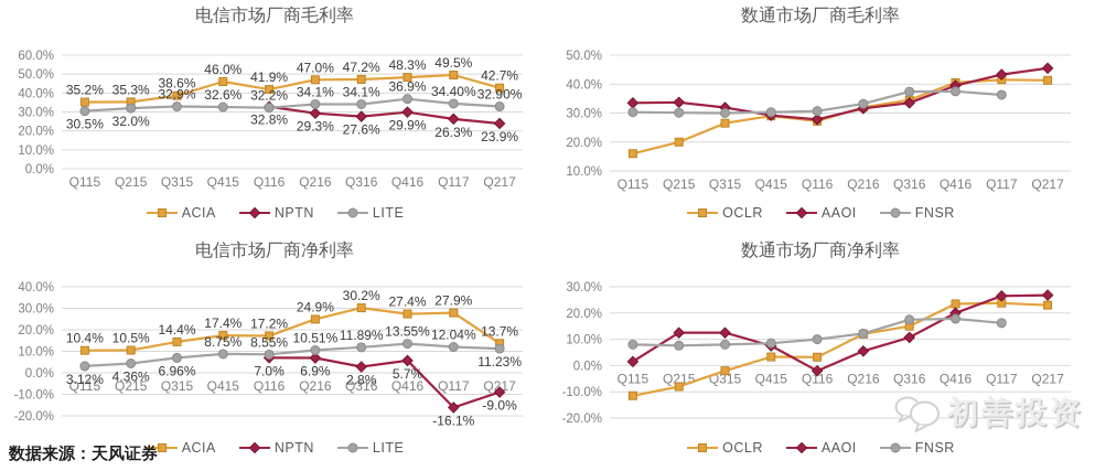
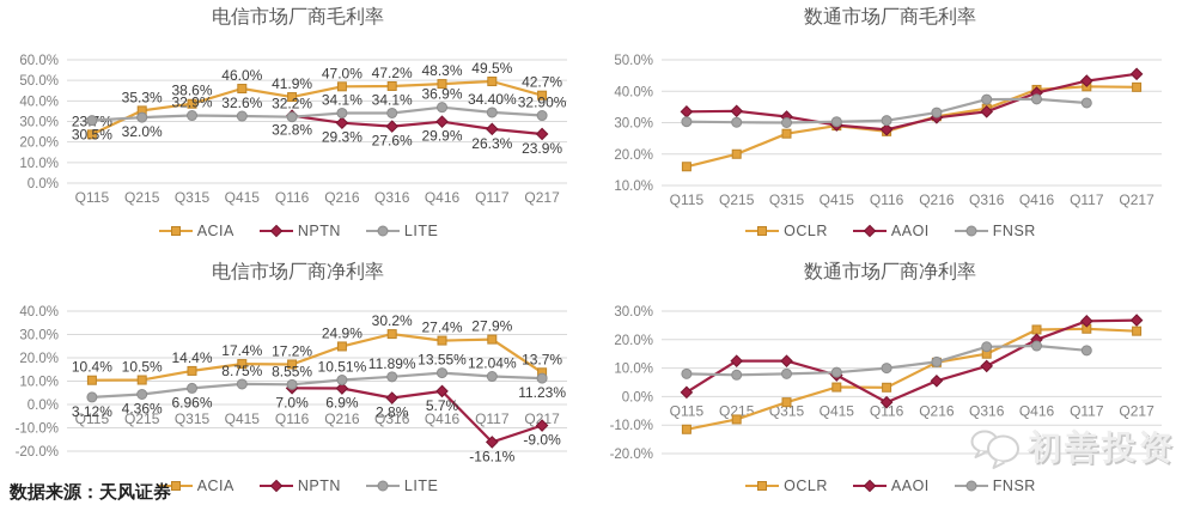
电信市场厂商毛利率/ACIA/Q115: 35.2% -> 23.7%
